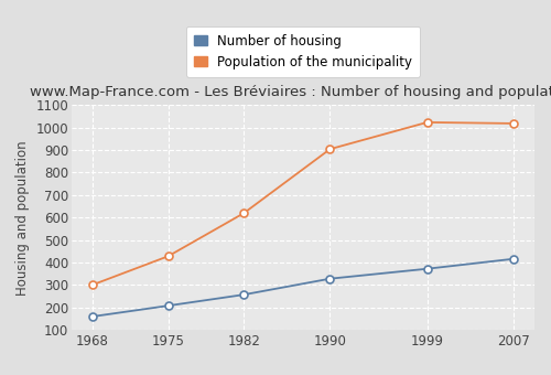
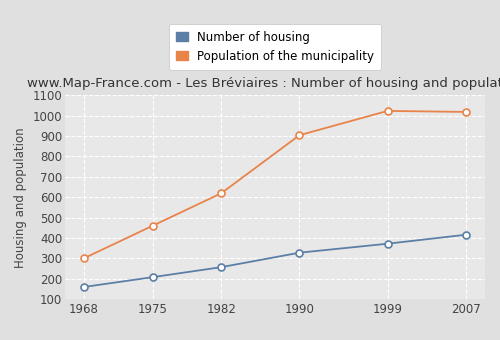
Population of the municipality/1975: 428 -> 460
